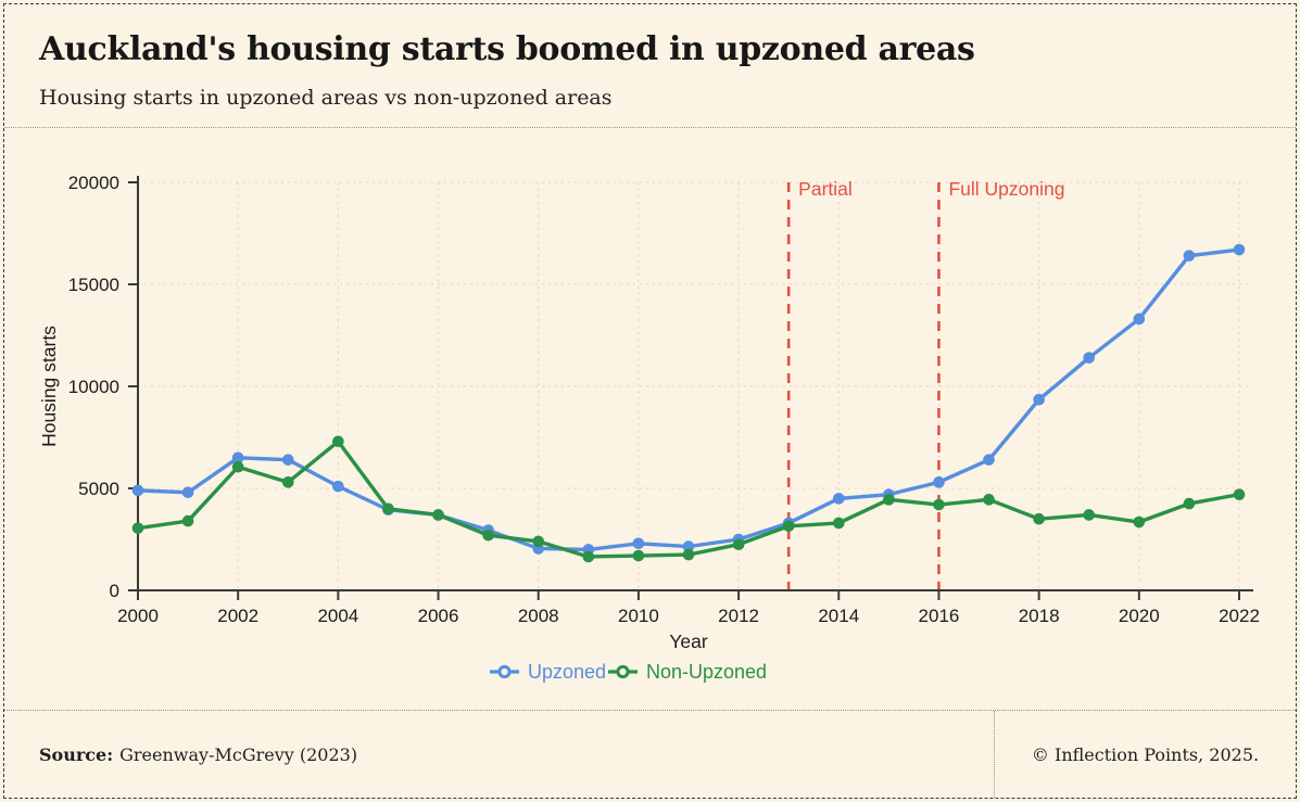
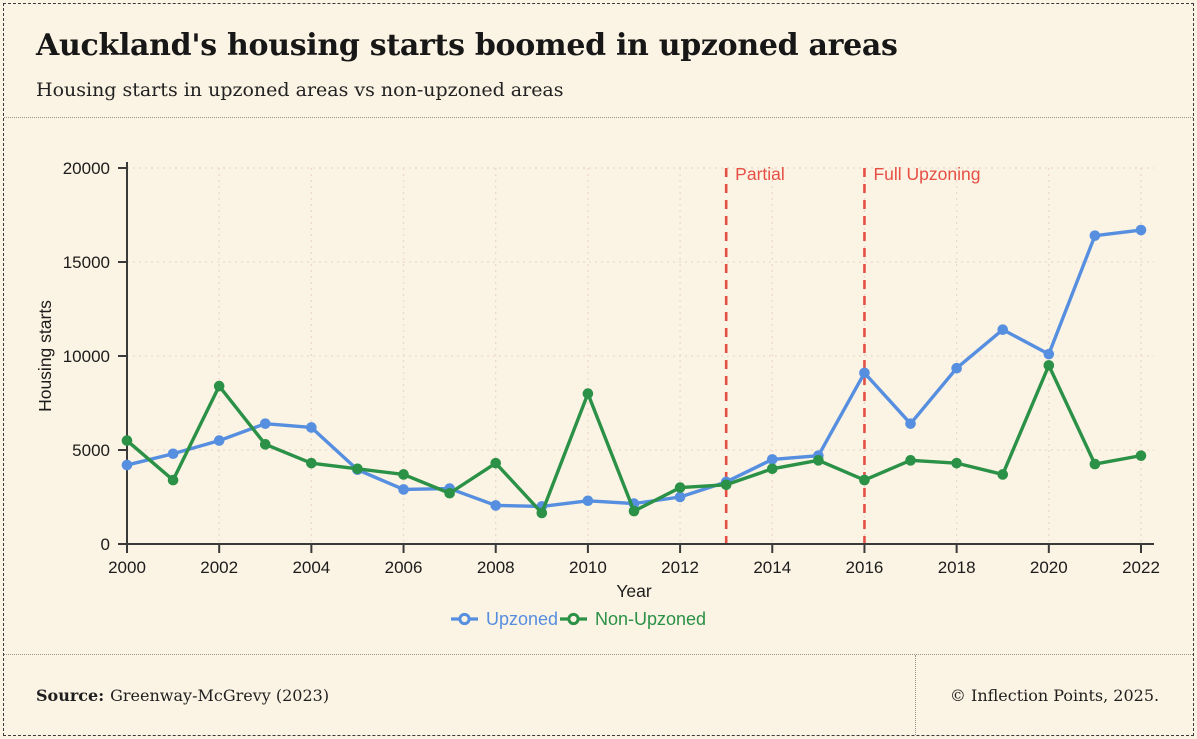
Upzoned/2000: 4900 -> 4200
Non-Upzoned/2000: 3000 -> 5500
Upzoned/2002: 6500 -> 5500
Non-Upzoned/2002: 6000 -> 8400
Upzoned/2004: 5100 -> 6200
Non-Upzoned/2004: 7300 -> 4300
Upzoned/2006: 3700 -> 2900
Non-Upzoned/2008: 2400 -> 4300
Non-Upzoned/2010: 1700 -> 8000
Non-Upzoned/2012: 2200 -> 3000
Non-Upzoned/2014: 3300 -> 4000
Upzoned/2016: 5300 -> 9100
Non-Upzoned/2016: 4200 -> 3400
Non-Upzoned/2018: 3500 -> 4300
Upzoned/2020: 13300 -> 10100
Non-Upzoned/2020: 3400 -> 9500
